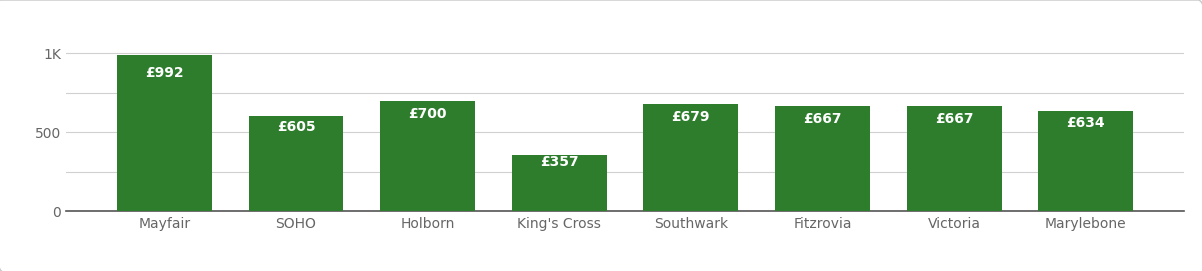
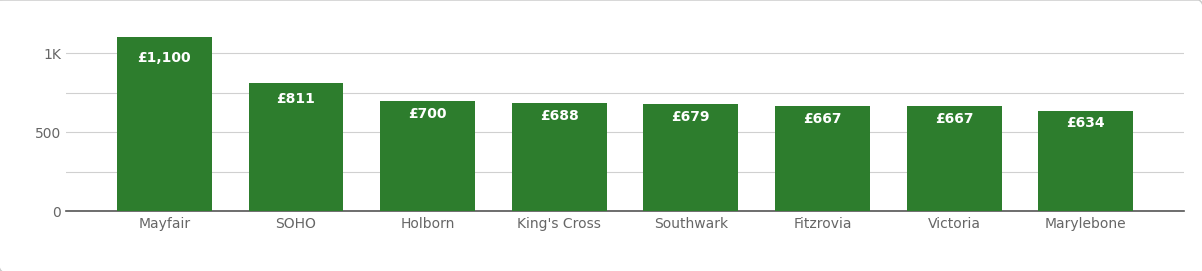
Mayfair: £992 -> £1,100
SOHO: £605 -> £811
King's Cross: £357 -> £688
